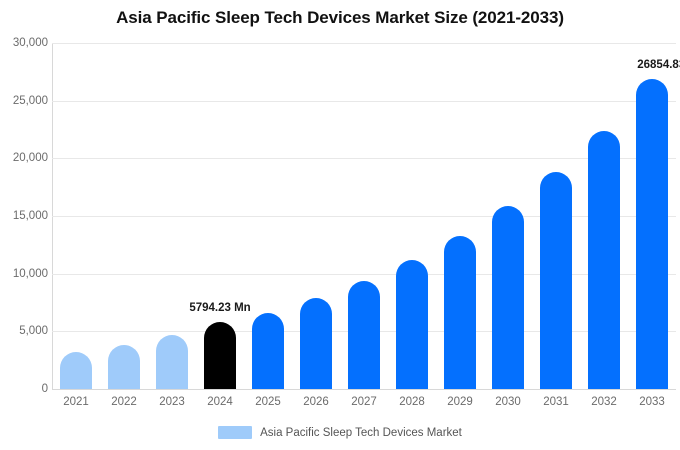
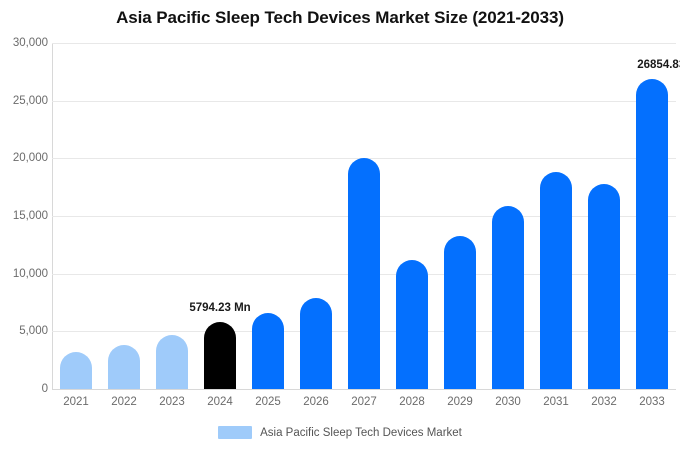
2027: 9400 -> 20000
2032: 22400 -> 17800
